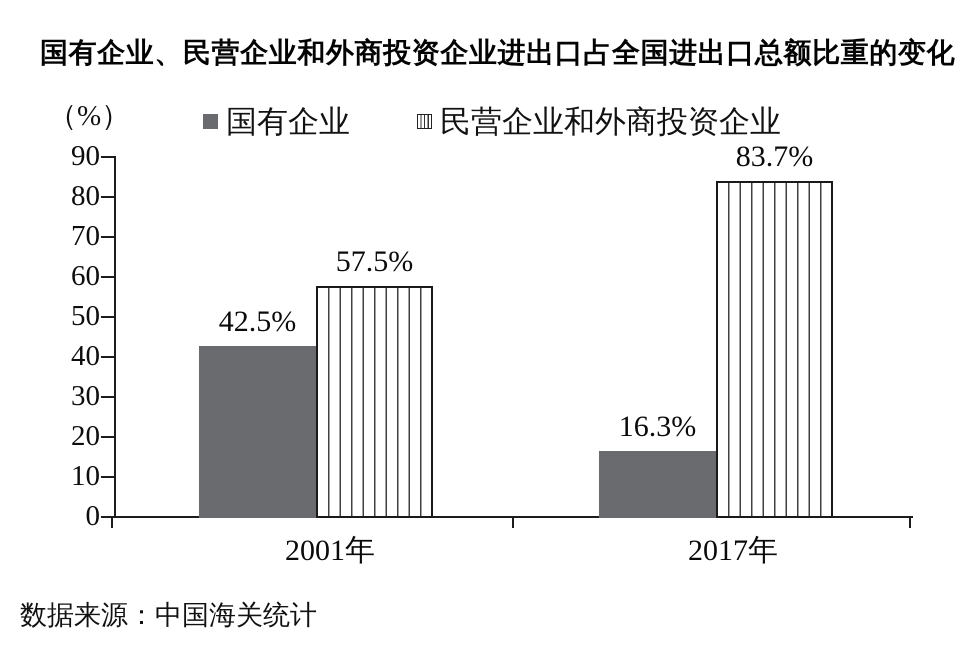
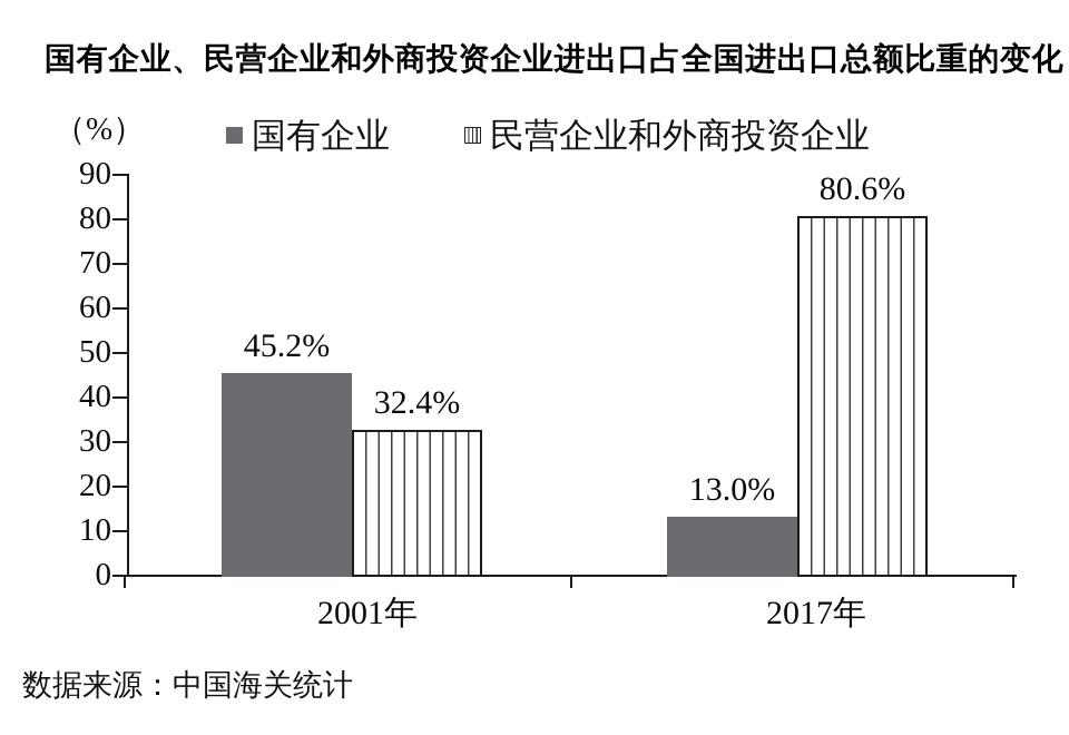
国有企业/2001年: 42.5% -> 45.2%
民营企业和外商投资企业/2001年: 57.5% -> 32.4%
国有企业/2017年: 16.3% -> 13.0%
民营企业和外商投资企业/2017年: 83.7% -> 80.6%
